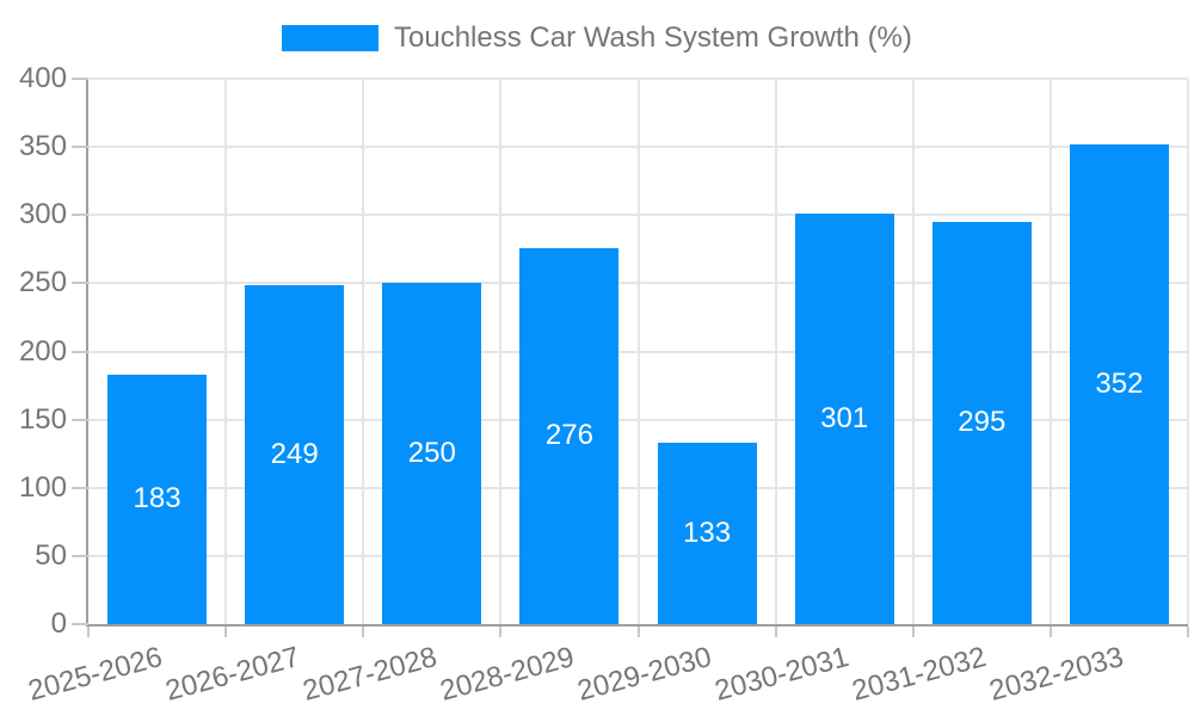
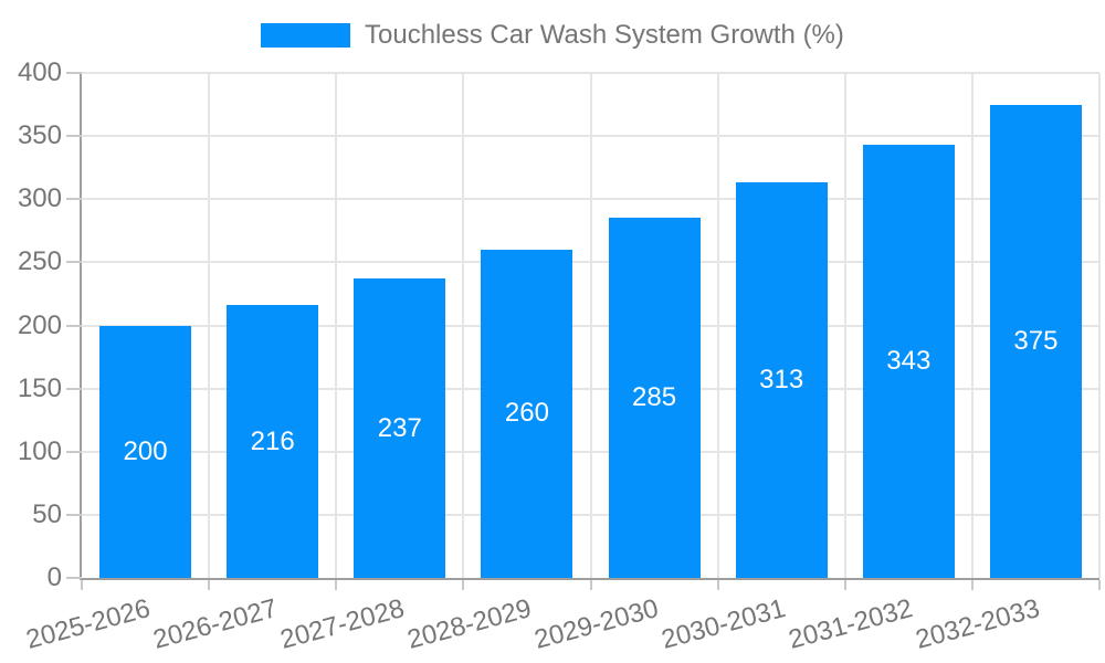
2025-2026: 183 -> 200
2026-2027: 249 -> 216
2027-2028: 250 -> 237
2028-2029: 276 -> 260
2029-2030: 133 -> 285
2030-2031: 301 -> 313
2031-2032: 295 -> 343
2032-2033: 352 -> 375
